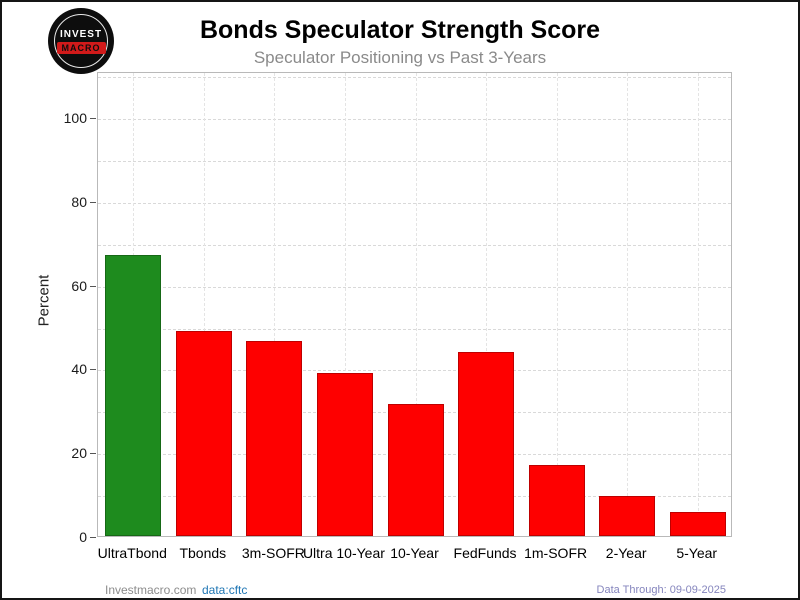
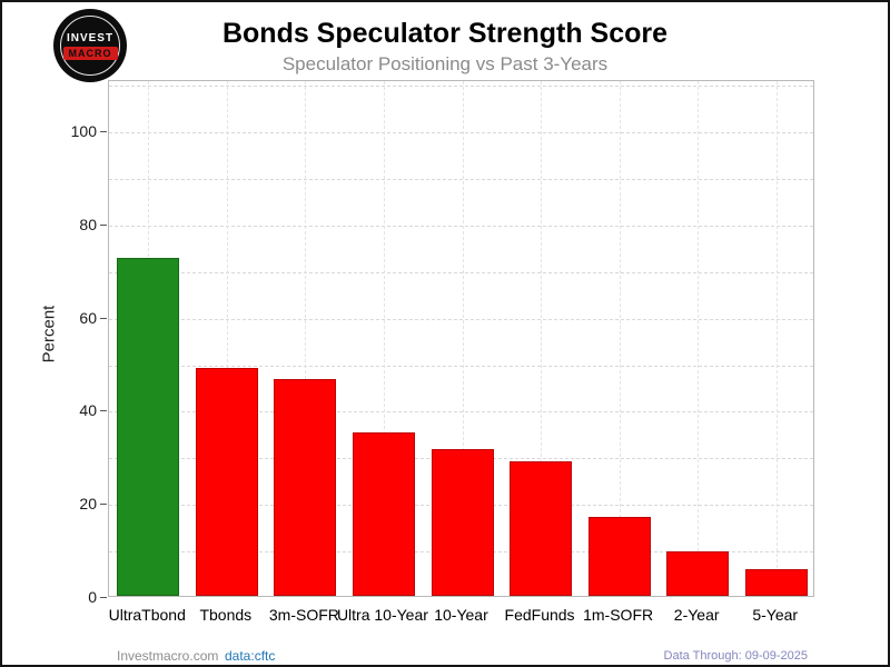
UltraTbond: 67 -> 72
Ultra 10-Year: 39 -> 35
FedFunds: 44 -> 29
